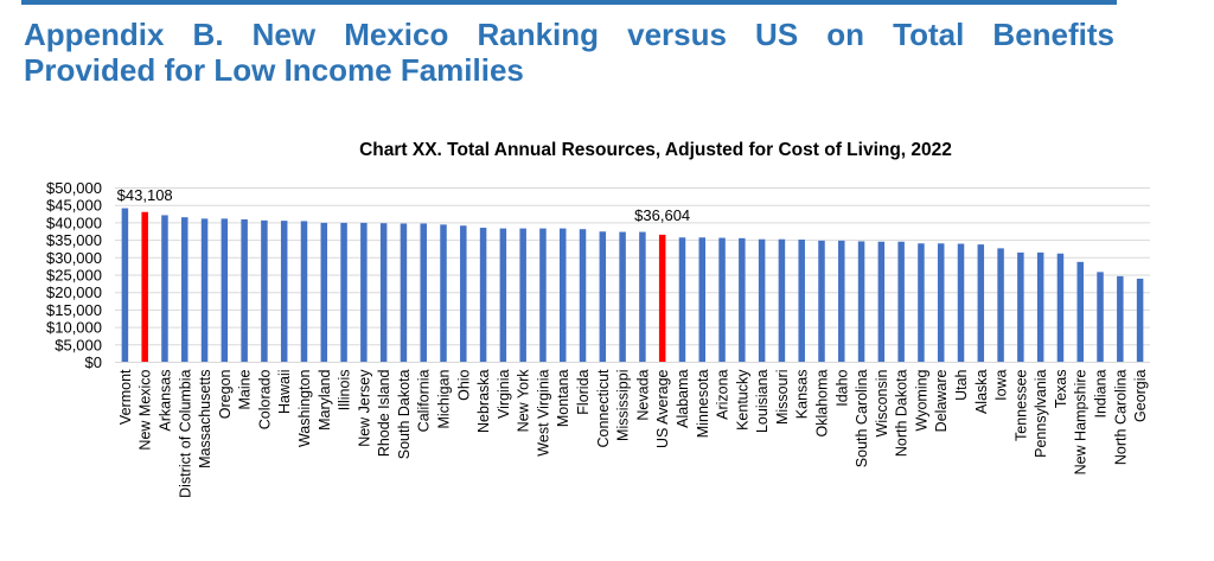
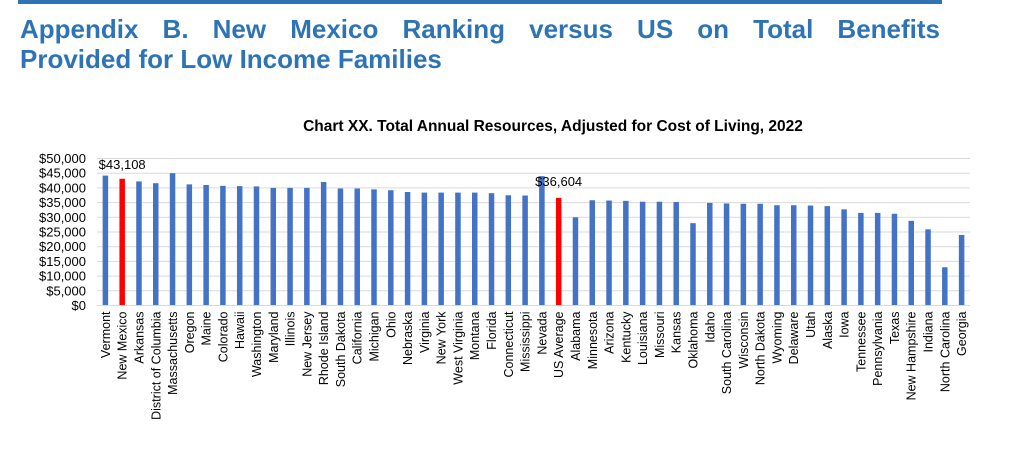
Massachusetts: $41000 -> $45000
Rhode Island: $40000 -> $42000
Nevada: $37000 -> $44000
Alabama: $36000 -> $30000
Oklahoma: $35000 -> $28000
North Carolina: $25000 -> $13000
